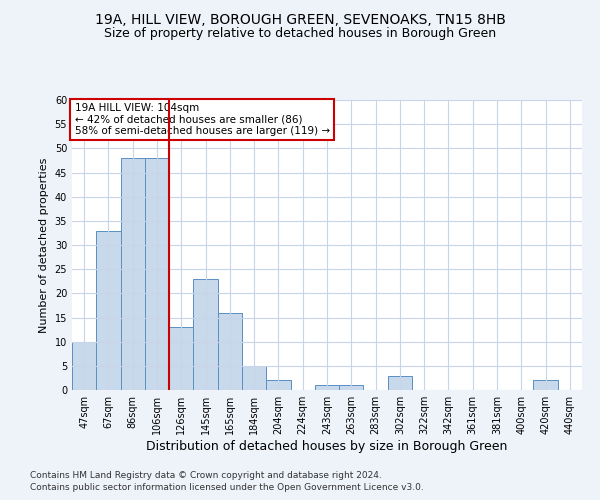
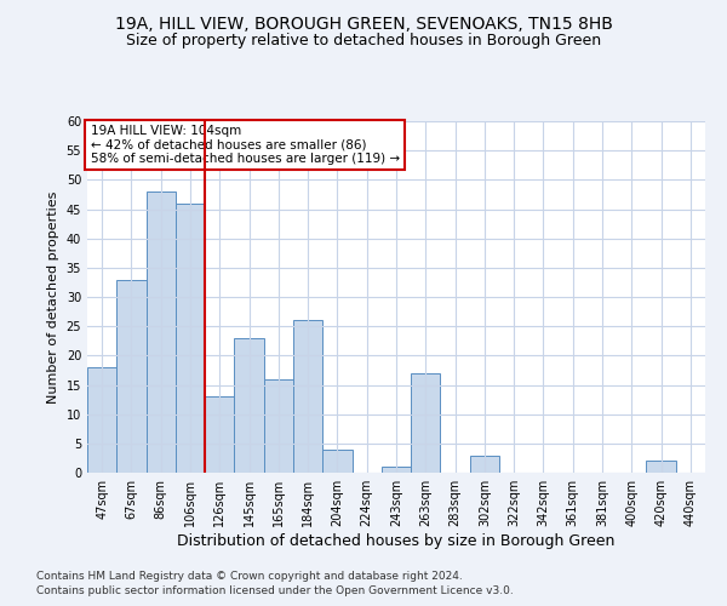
47sqm: 10 -> 18
106sqm: 48 -> 46
184sqm: 5 -> 26
204sqm: 2 -> 4
263sqm: 1 -> 17
